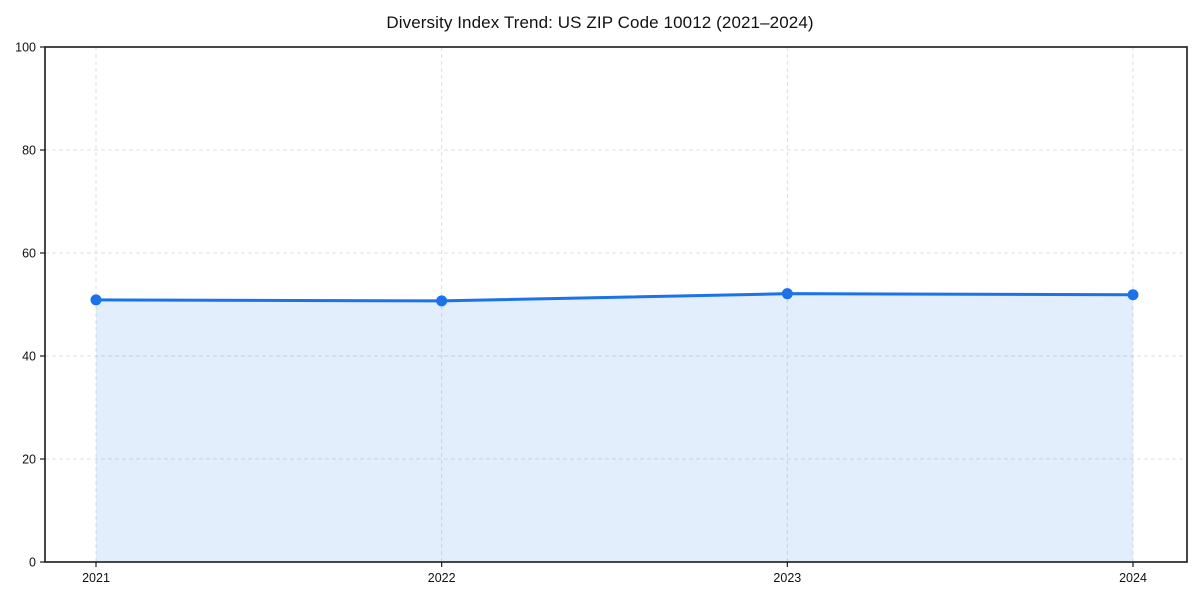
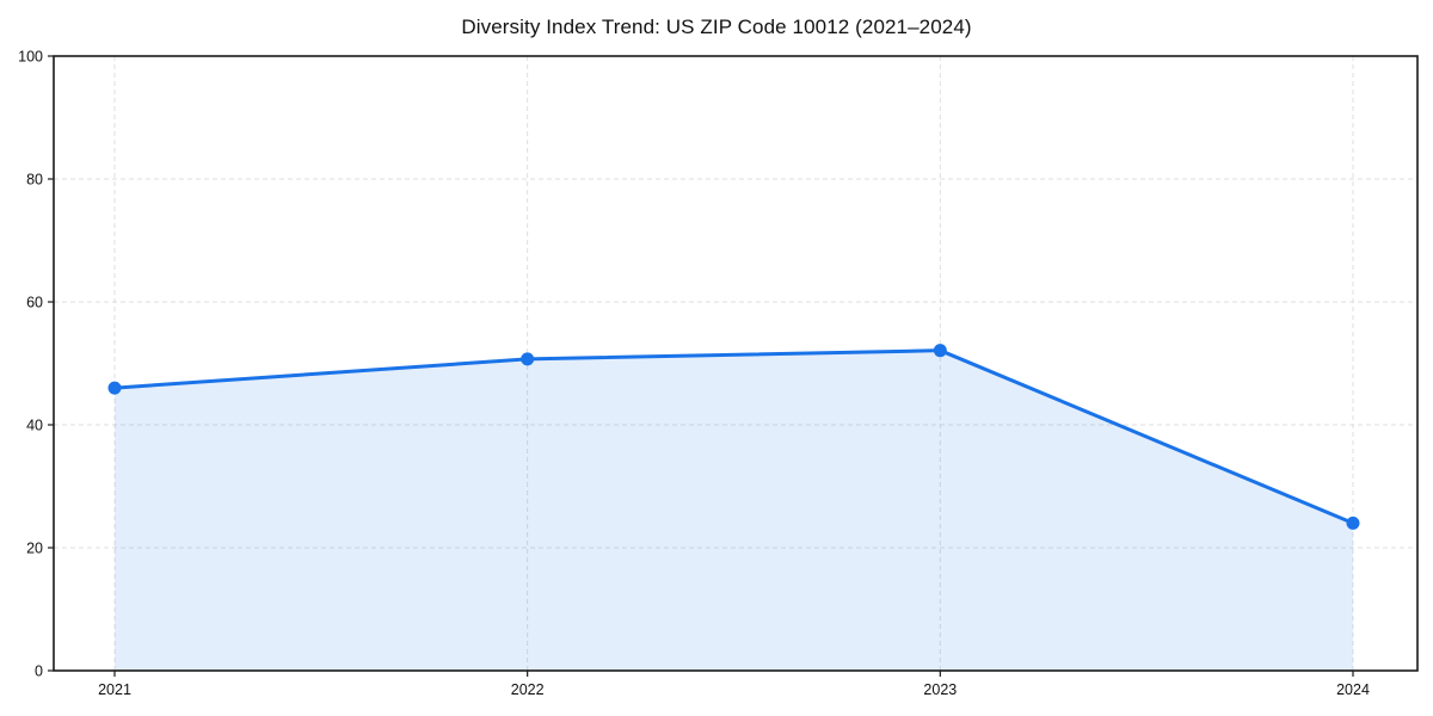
2021: 51 -> 46
2024: 52 -> 24
